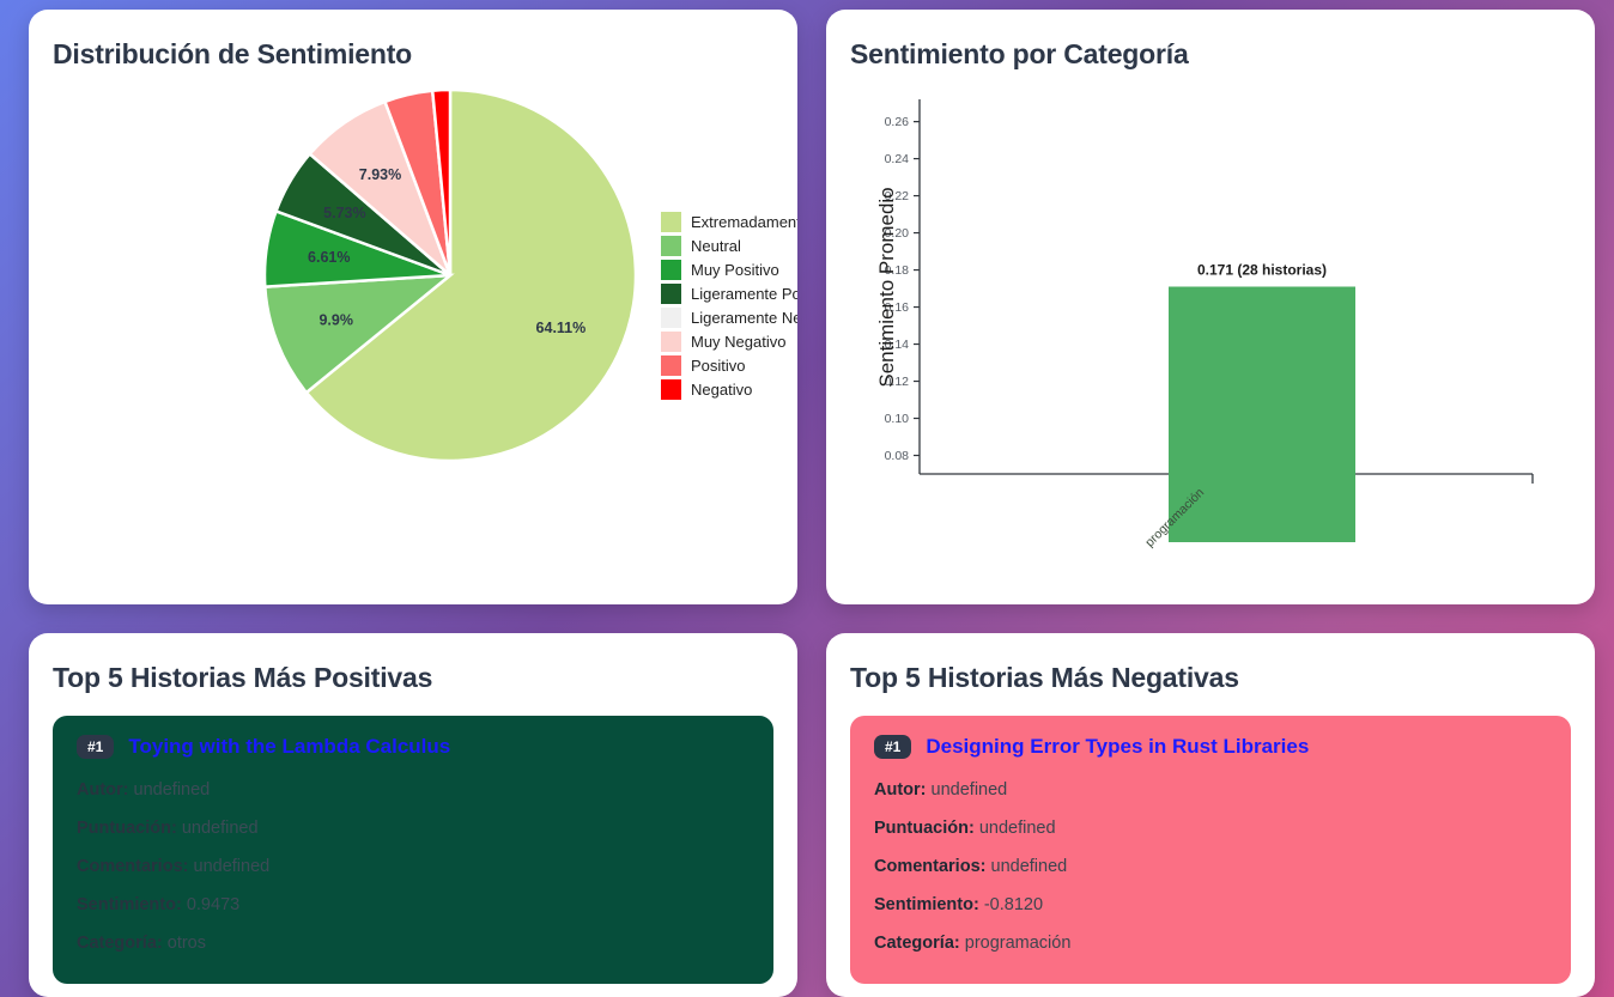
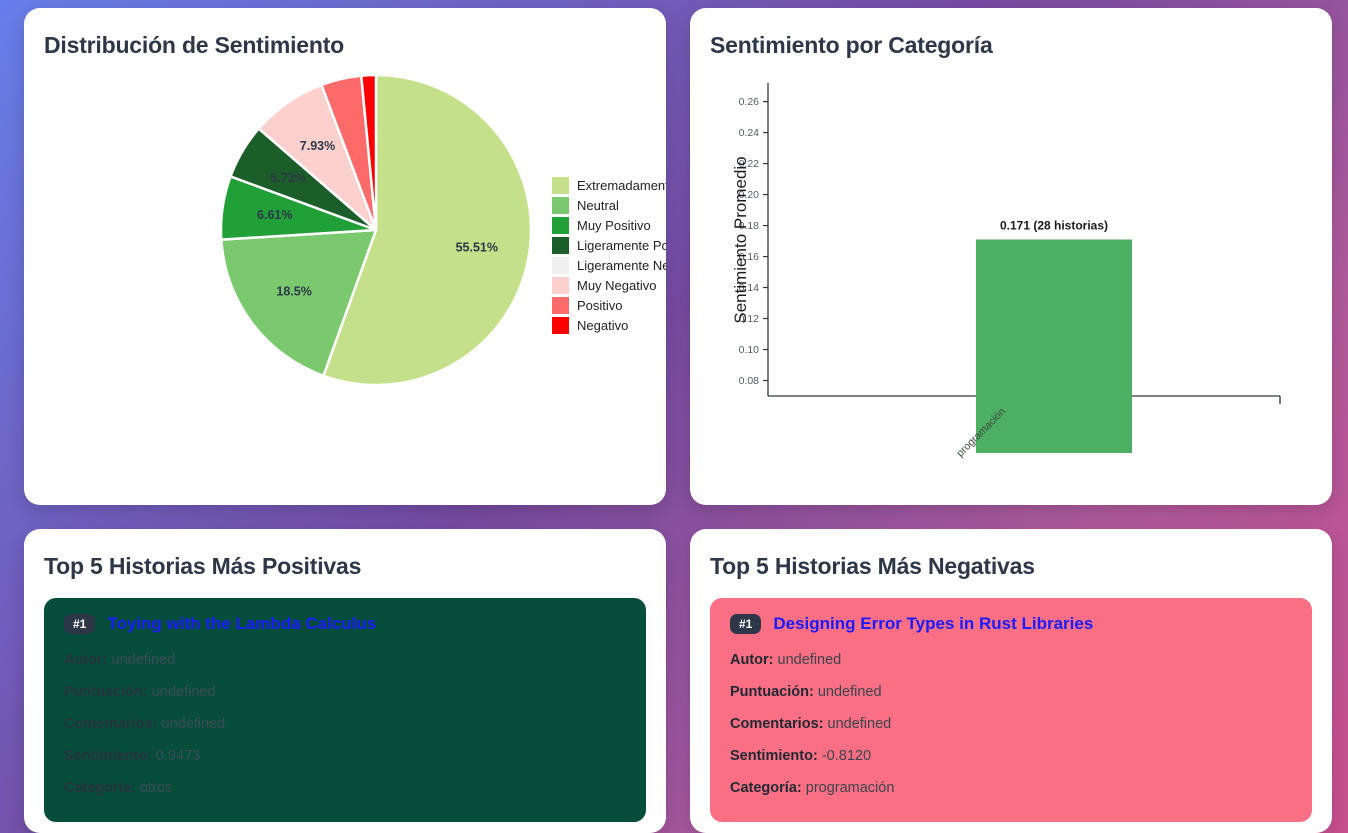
Distribución de Sentimiento/Extremadamente: 64.11% -> 55.51%
Distribución de Sentimiento/Neutral: 9.9% -> 18.5%
